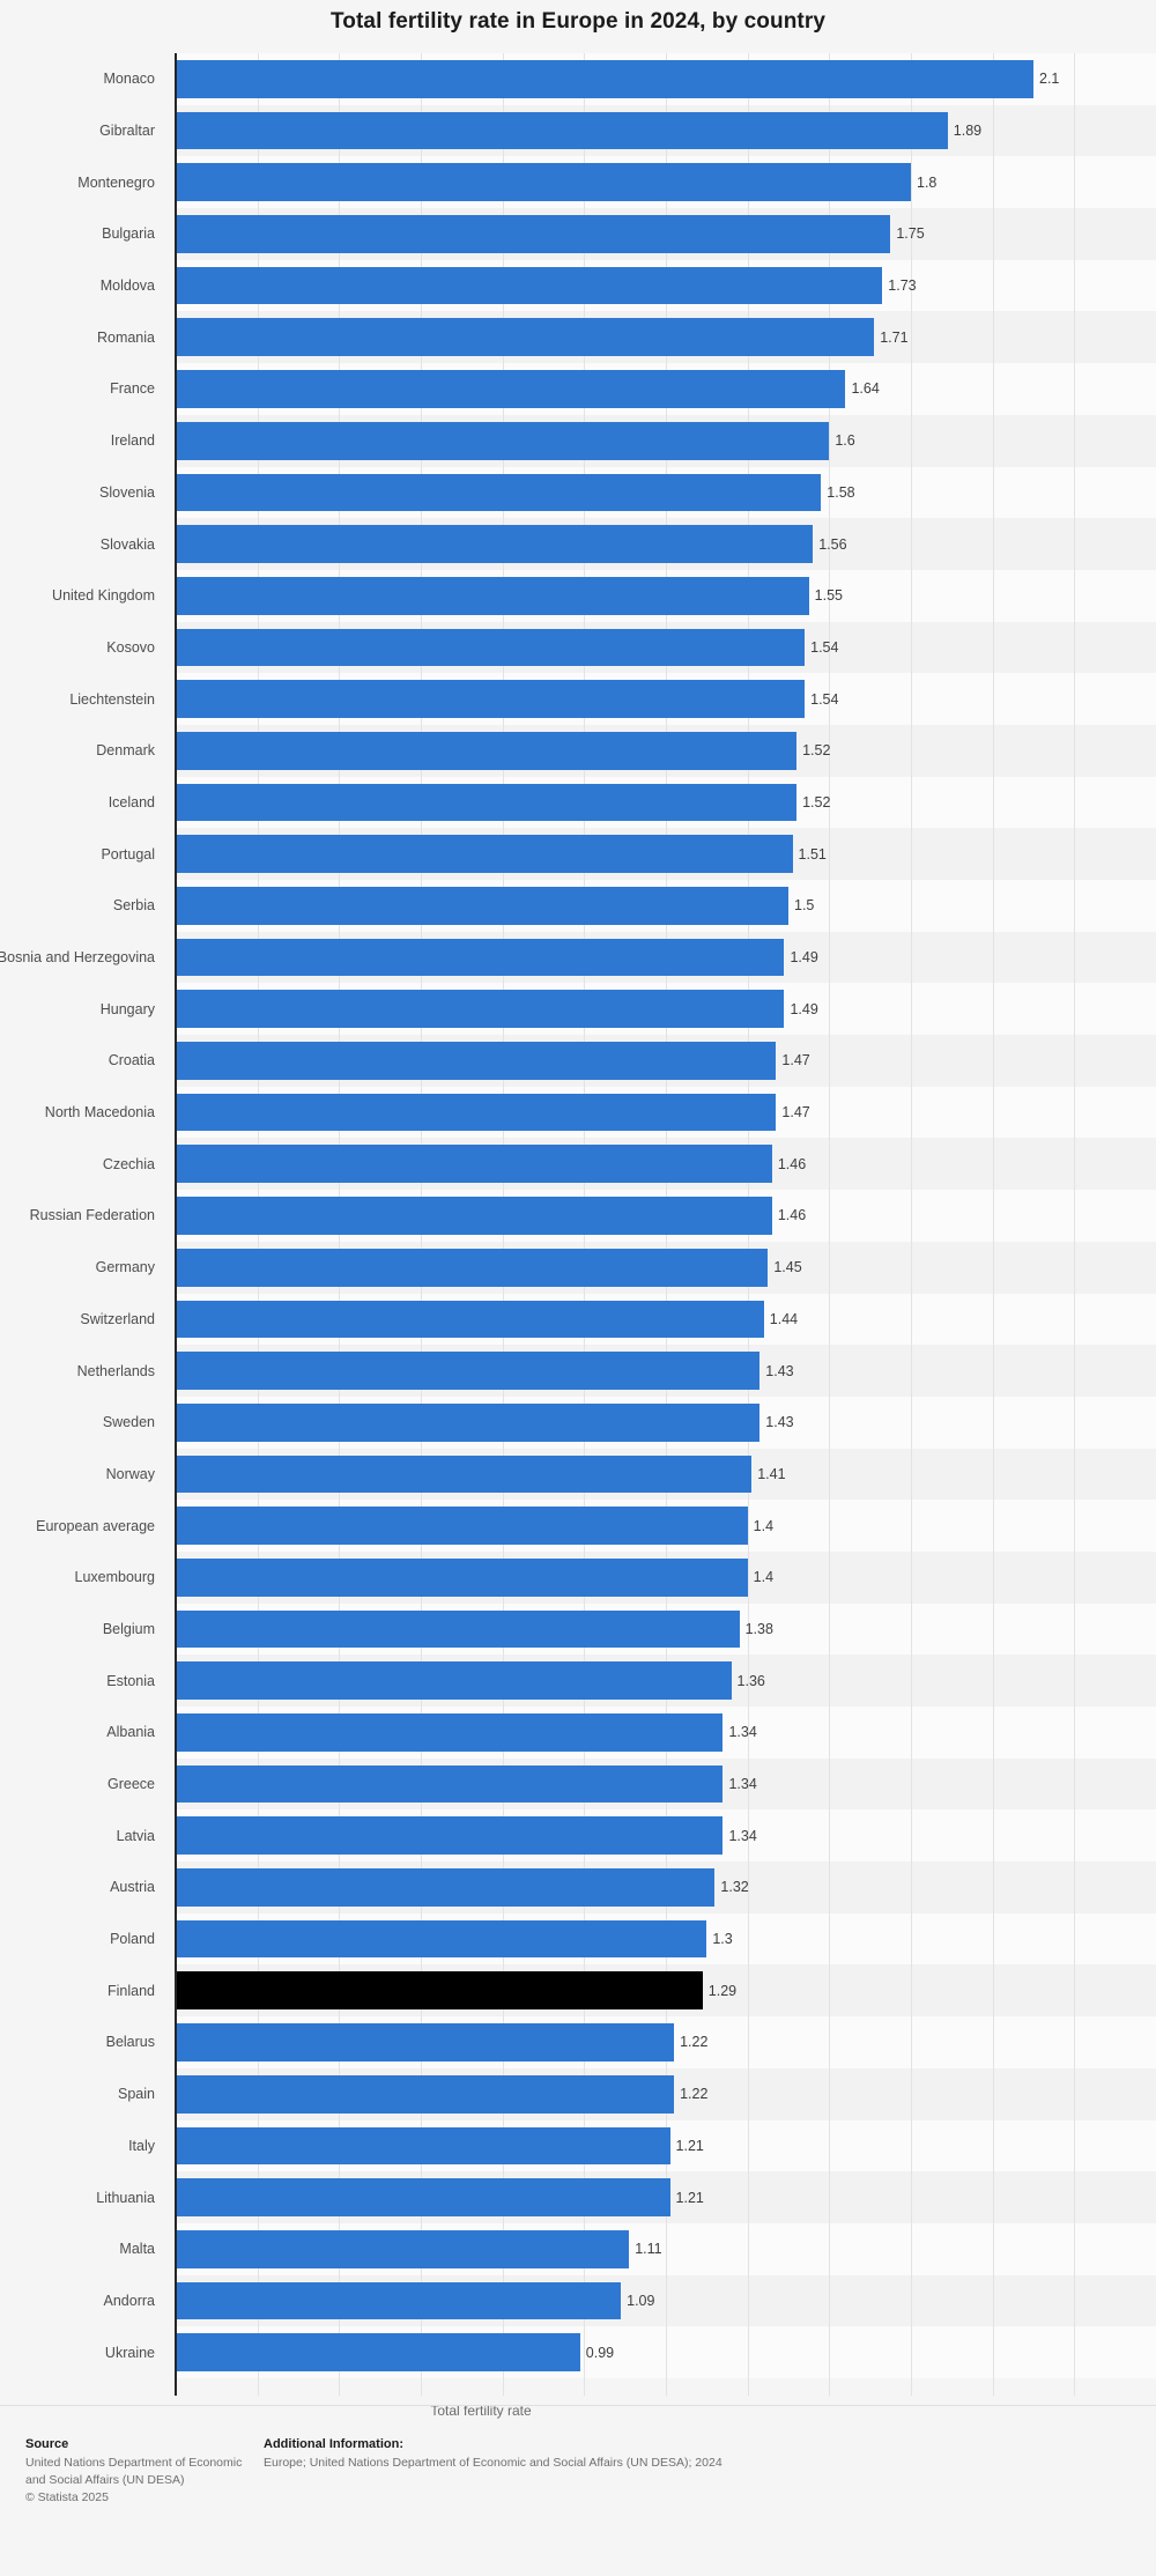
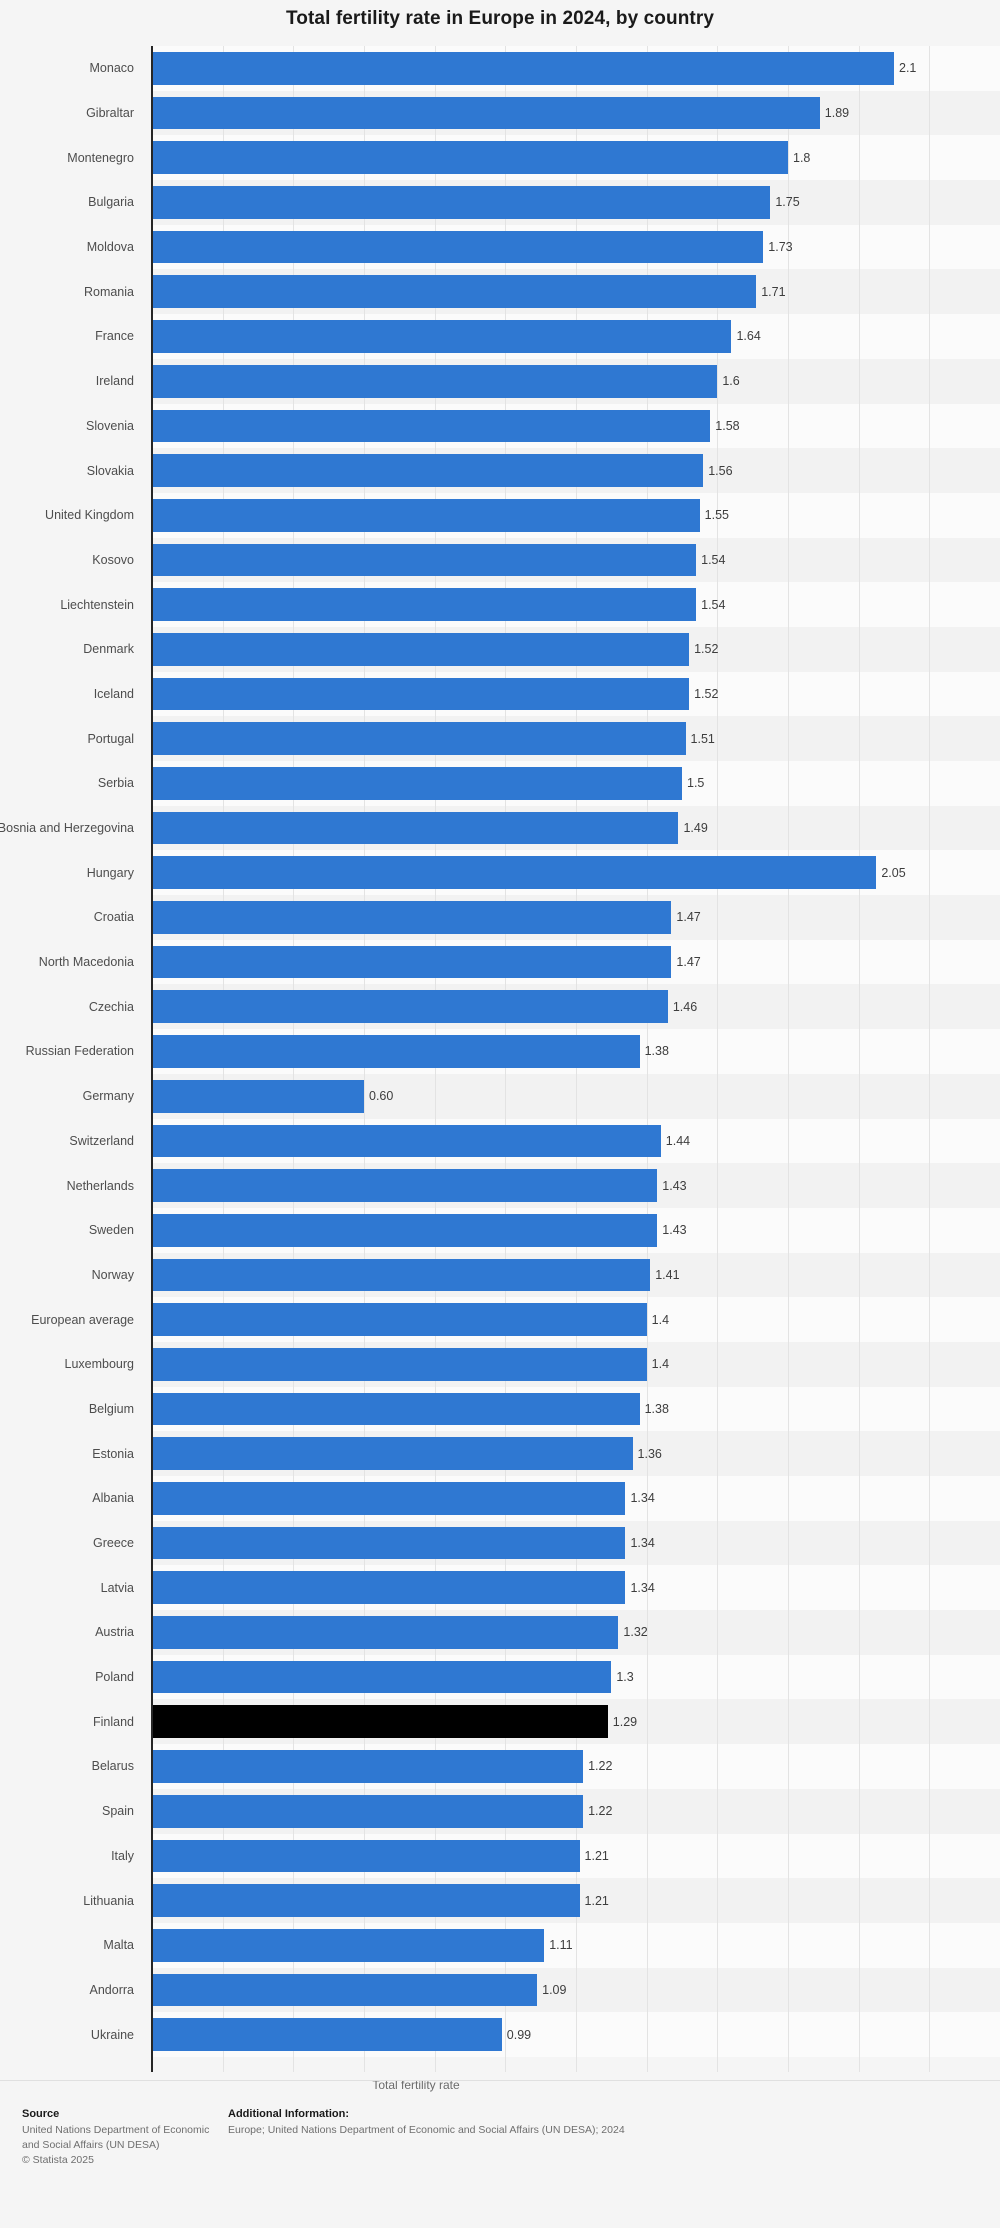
Hungary: 1.49 -> 2.05
Russian Federation: 1.46 -> 1.38
Germany: 1.45 -> 0.60
